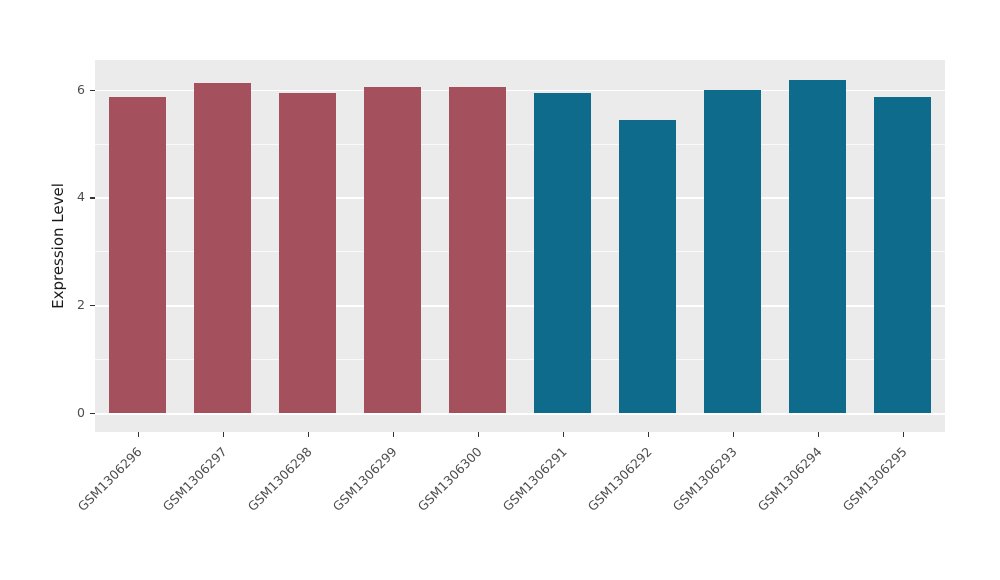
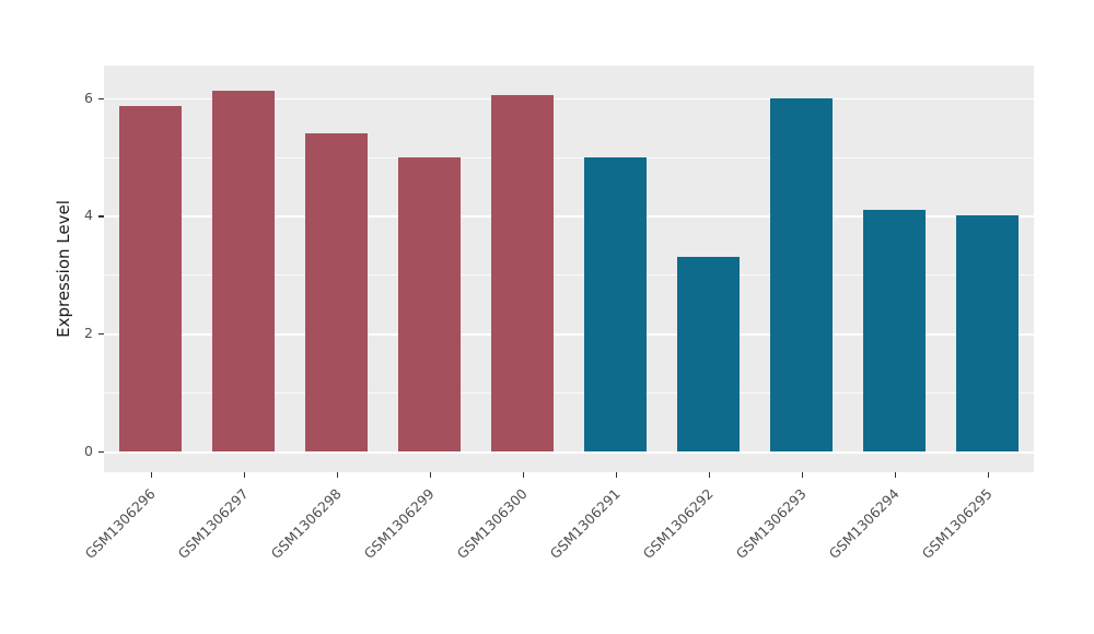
GSM1306298: 5.9 -> 5.4
GSM1306299: 6.0 -> 5.0
GSM1306291: 5.9 -> 5.0
GSM1306292: 5.4 -> 3.3
GSM1306294: 6.2 -> 4.1
GSM1306295: 5.9 -> 4.0
